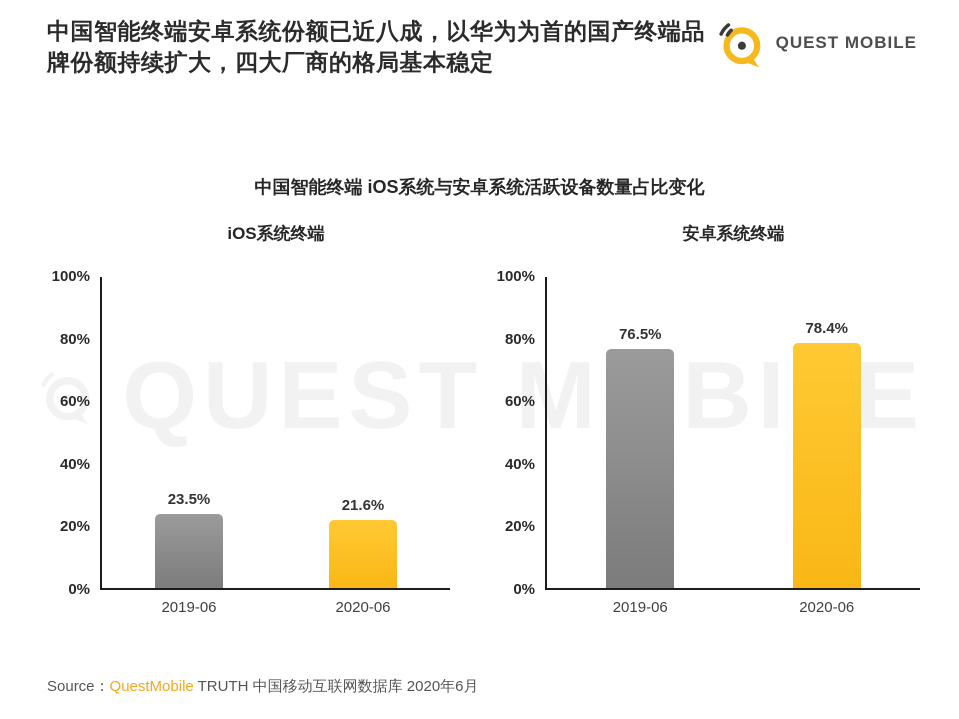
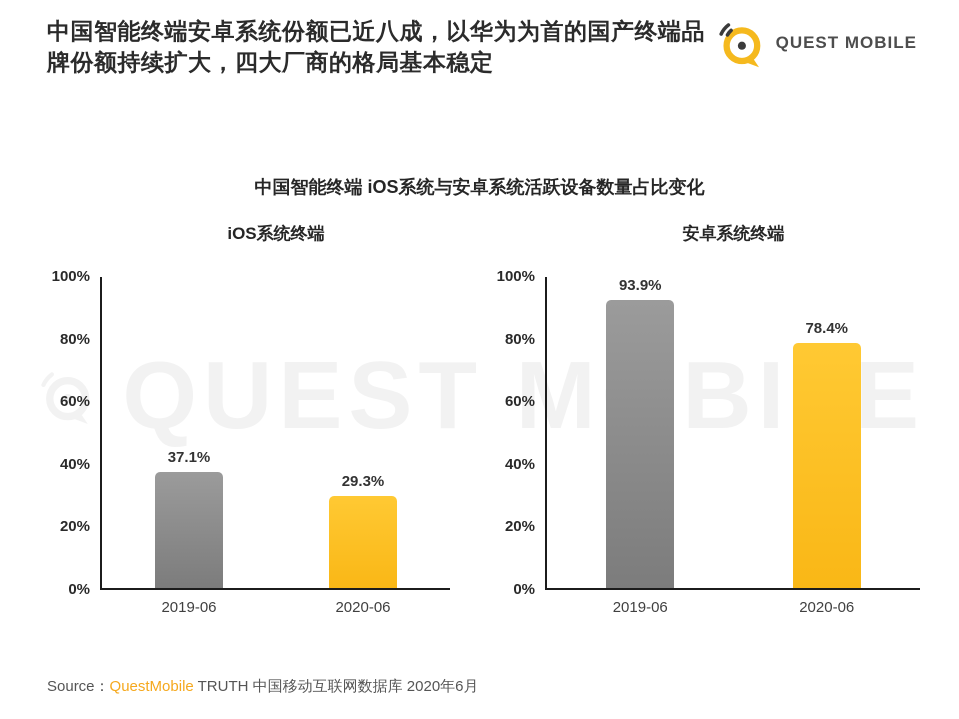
iOS系统终端/2019-06: 23.5% -> 37.1%
iOS系统终端/2020-06: 21.6% -> 29.3%
安卓系统终端/2019-06: 76.5% -> 93.9%
